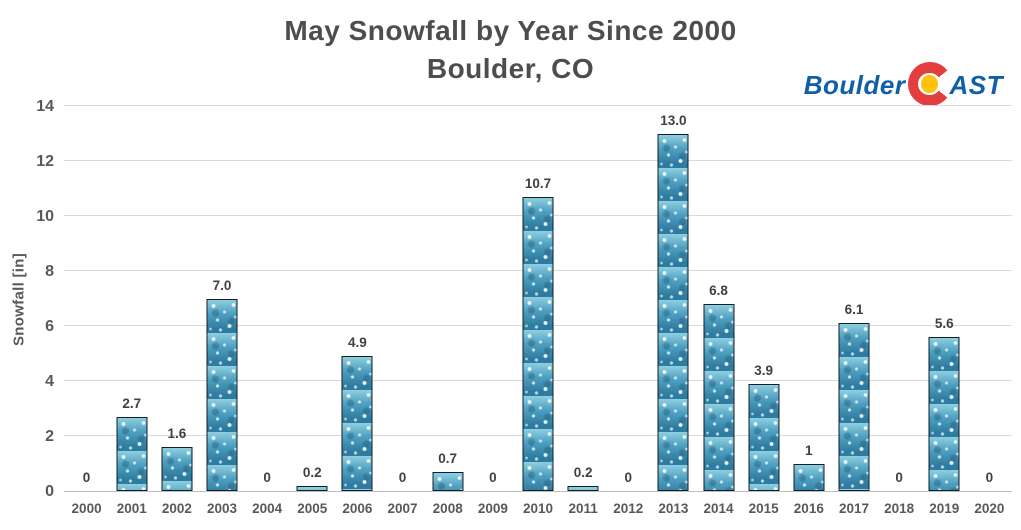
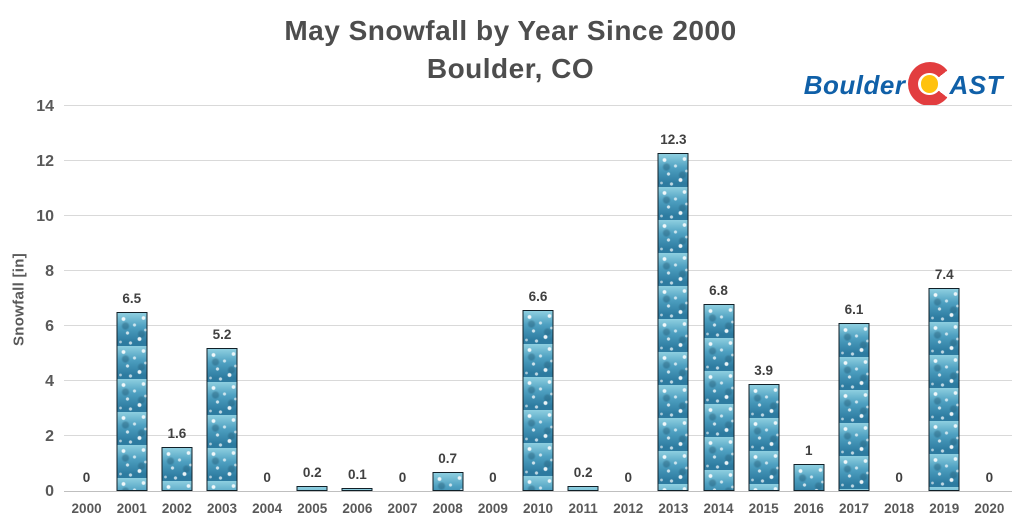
2001: 2.7 -> 6.5
2003: 7.0 -> 5.2
2006: 4.9 -> 0.1
2010: 10.7 -> 6.6
2013: 13.0 -> 12.3
2019: 5.6 -> 7.4
